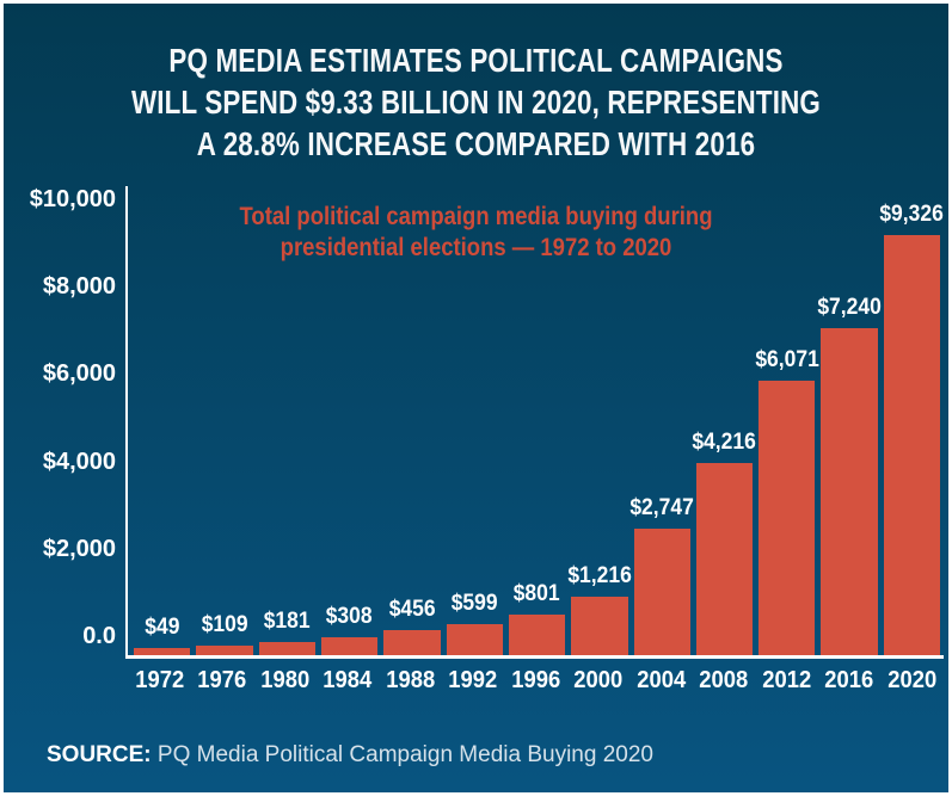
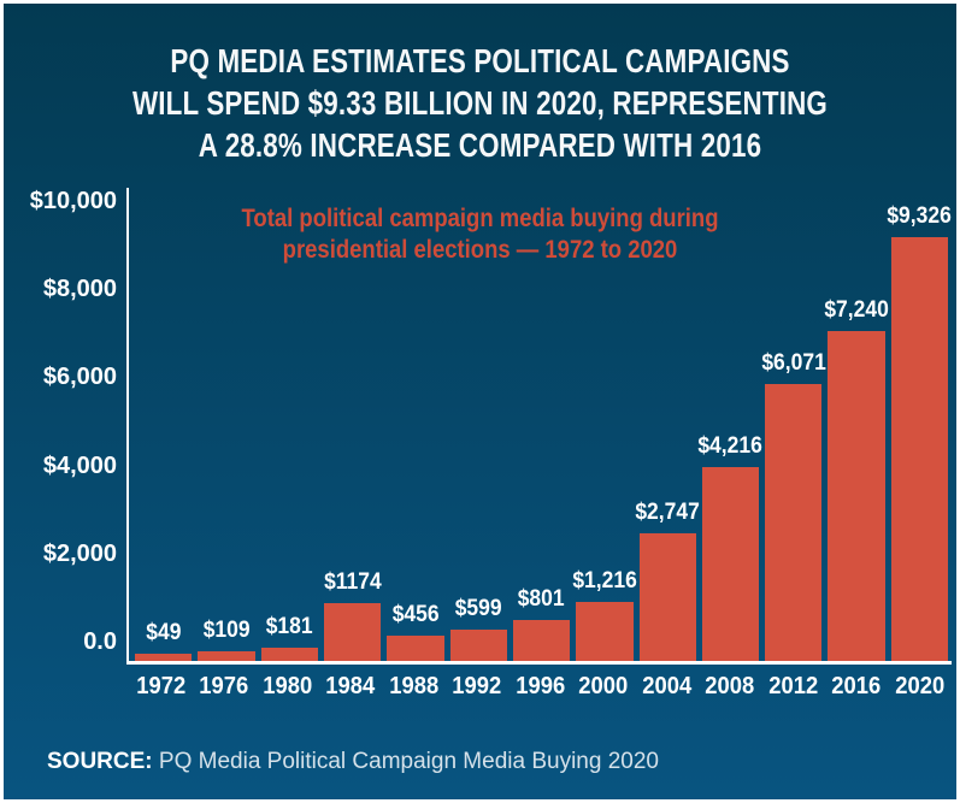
1984: $308 -> $1174
